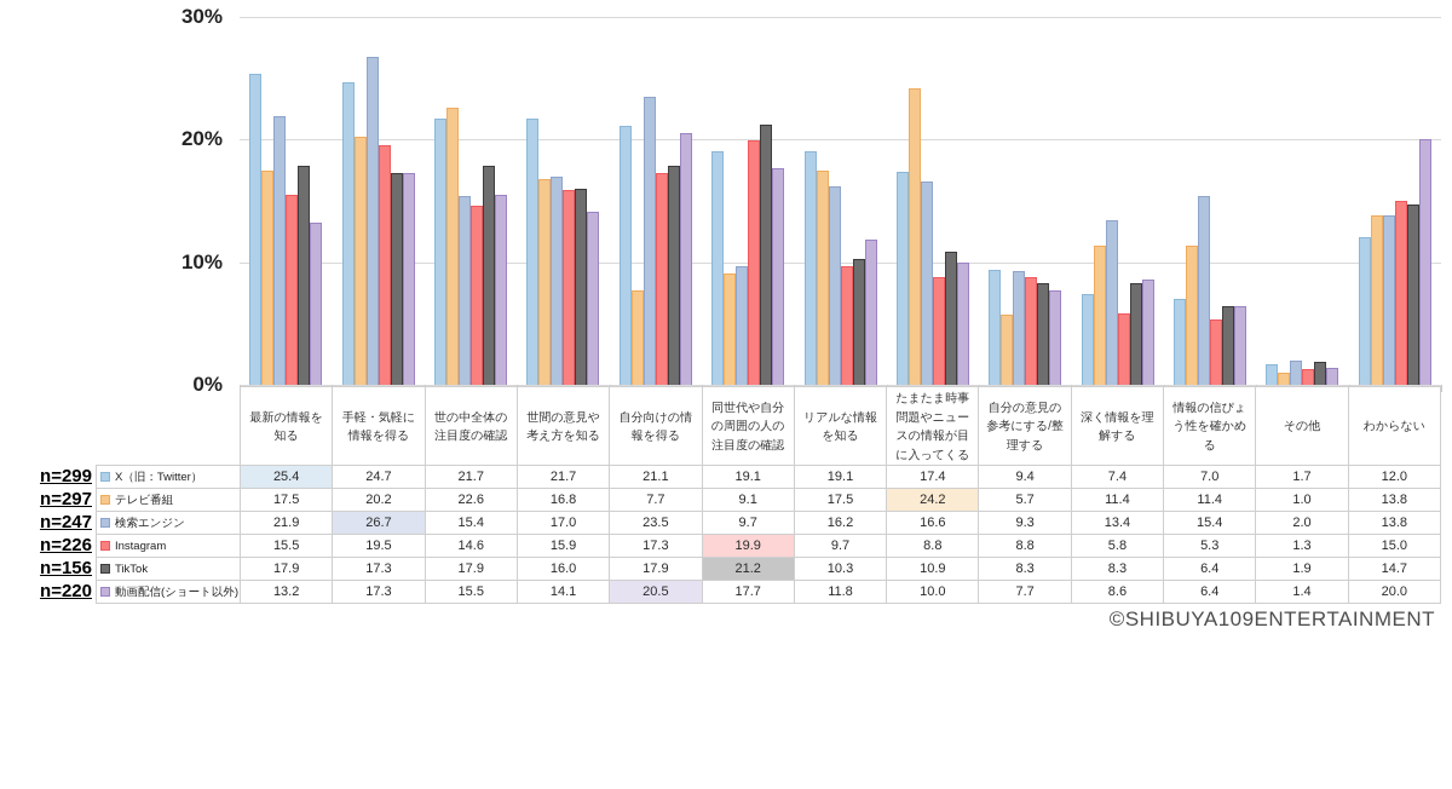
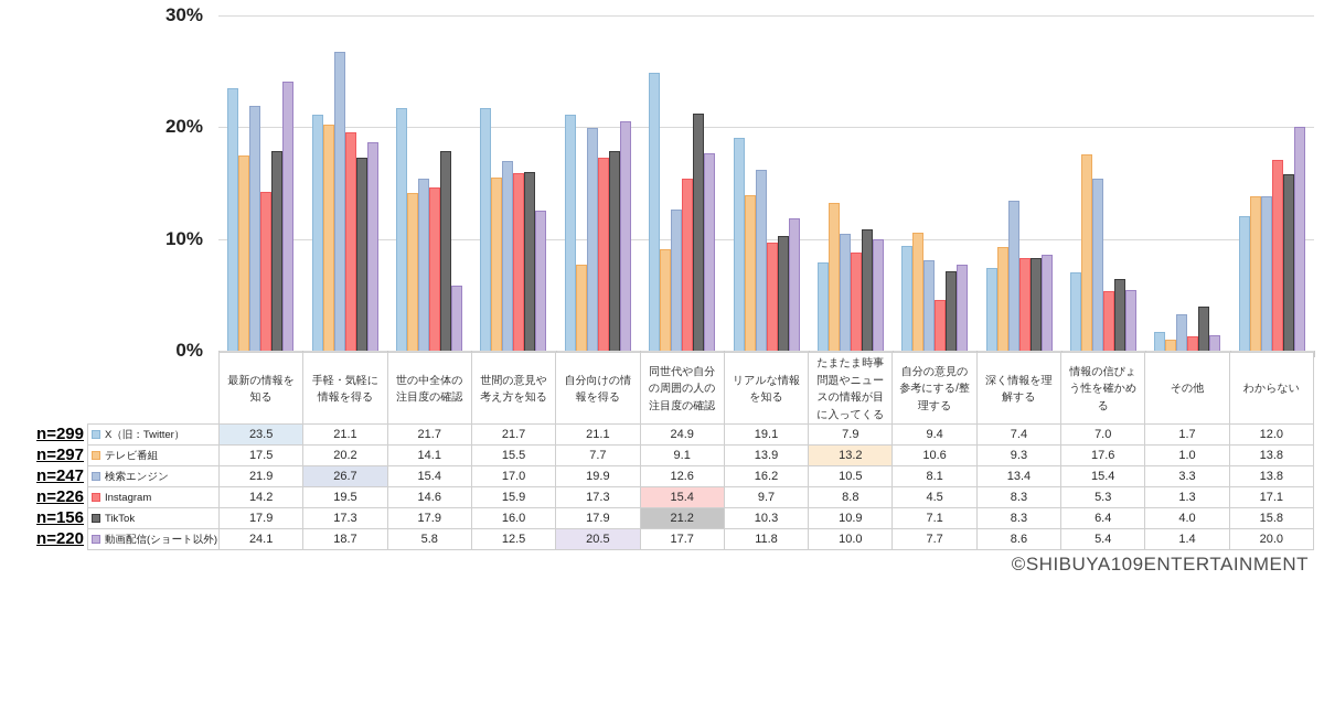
X（旧：Twitter）/最新の情報を知る: 25.4 -> 23.5
Instagram/最新の情報を知る: 15.5 -> 14.2
動画配信(ショート以外)/最新の情報を知る: 13.2 -> 24.1
X（旧：Twitter）/手軽・気軽に情報を得る: 24.7 -> 21.1
動画配信(ショート以外)/手軽・気軽に情報を得る: 17.3 -> 18.7
テレビ番組/世の中全体の注目度の確認: 22.6 -> 14.1
動画配信(ショート以外)/世の中全体の注目度の確認: 15.5 -> 5.8
テレビ番組/世間の意見や考え方を知る: 16.8 -> 15.5
動画配信(ショート以外)/世間の意見や考え方を知る: 14.1 -> 12.5
検索エンジン/自分向けの情報を得る: 23.5 -> 19.9
X（旧：Twitter）/同世代や自分の周囲の人の注目度の確認: 19.1 -> 24.9
検索エンジン/同世代や自分の周囲の人の注目度の確認: 9.7 -> 12.6
Instagram/同世代や自分の周囲の人の注目度の確認: 19.9 -> 15.4
テレビ番組/リアルな情報を知る: 17.5 -> 13.9
X（旧：Twitter）/たまたま時事問題やニュースの情報が目に入ってくる: 17.4 -> 7.9
テレビ番組/たまたま時事問題やニュースの情報が目に入ってくる: 24.2 -> 13.2
検索エンジン/たまたま時事問題やニュースの情報が目に入ってくる: 16.6 -> 10.5
テレビ番組/自分の意見の参考にする/整理する: 5.7 -> 10.6
検索エンジン/自分の意見の参考にする/整理する: 9.3 -> 8.1
Instagram/自分の意見の参考にする/整理する: 8.8 -> 4.5
TikTok/自分の意見の参考にする/整理する: 8.3 -> 7.1
テレビ番組/深く情報を理解する: 11.4 -> 9.3
Instagram/深く情報を理解する: 5.8 -> 8.3
テレビ番組/情報の信ぴょう性を確かめる: 11.4 -> 17.6
動画配信(ショート以外)/情報の信ぴょう性を確かめる: 6.4 -> 5.4
検索エンジン/その他: 2.0 -> 3.3
TikTok/その他: 1.9 -> 4.0
Instagram/わからない: 15.0 -> 17.1
TikTok/わからない: 14.7 -> 15.8
